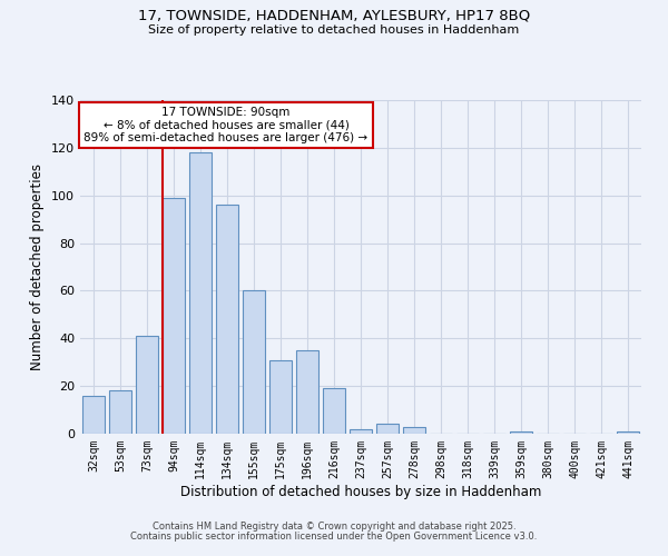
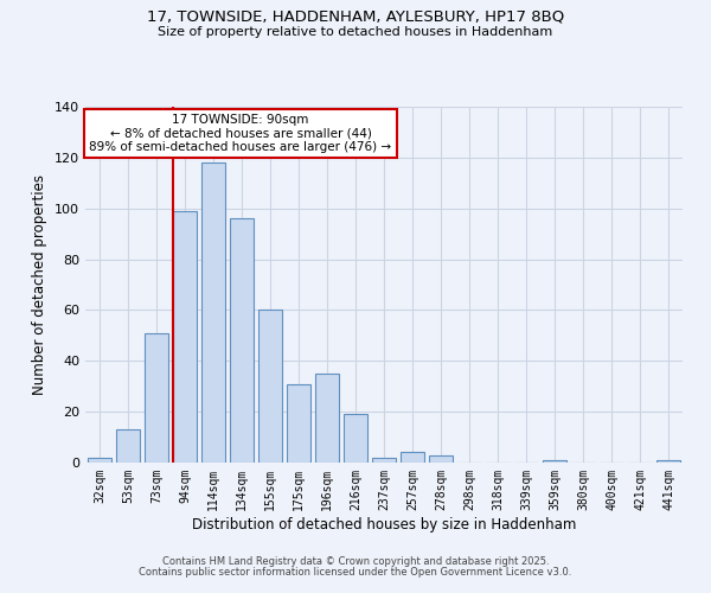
32sqm: 16 -> 2
53sqm: 18 -> 13
73sqm: 41 -> 51
